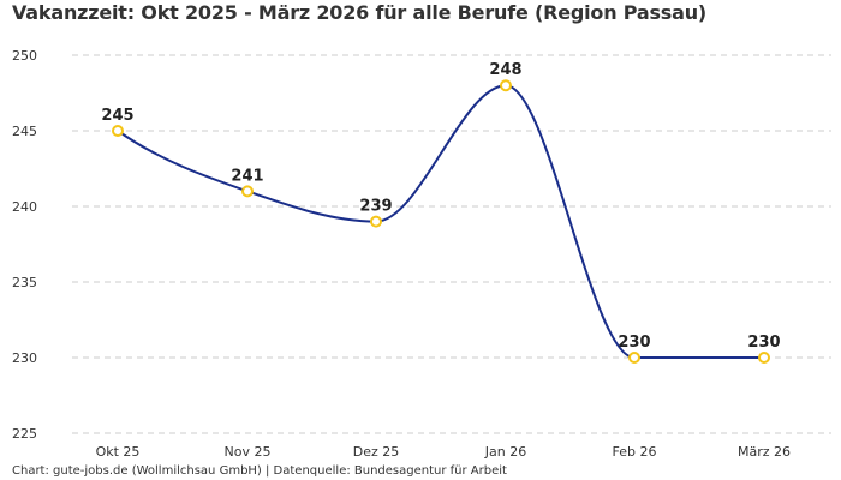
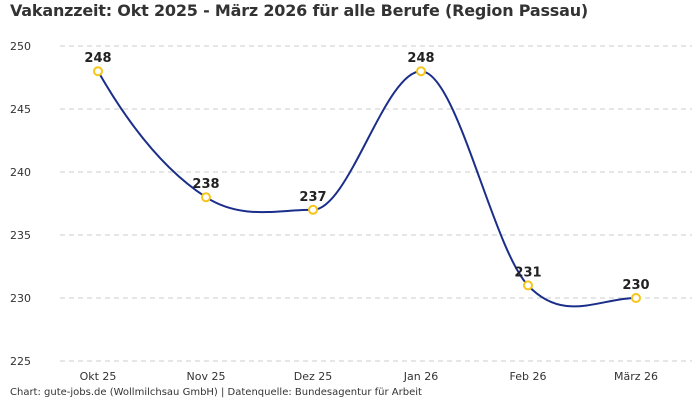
Okt 25: 245 -> 248
Nov 25: 241 -> 238
Dez 25: 239 -> 237
Feb 26: 230 -> 231
